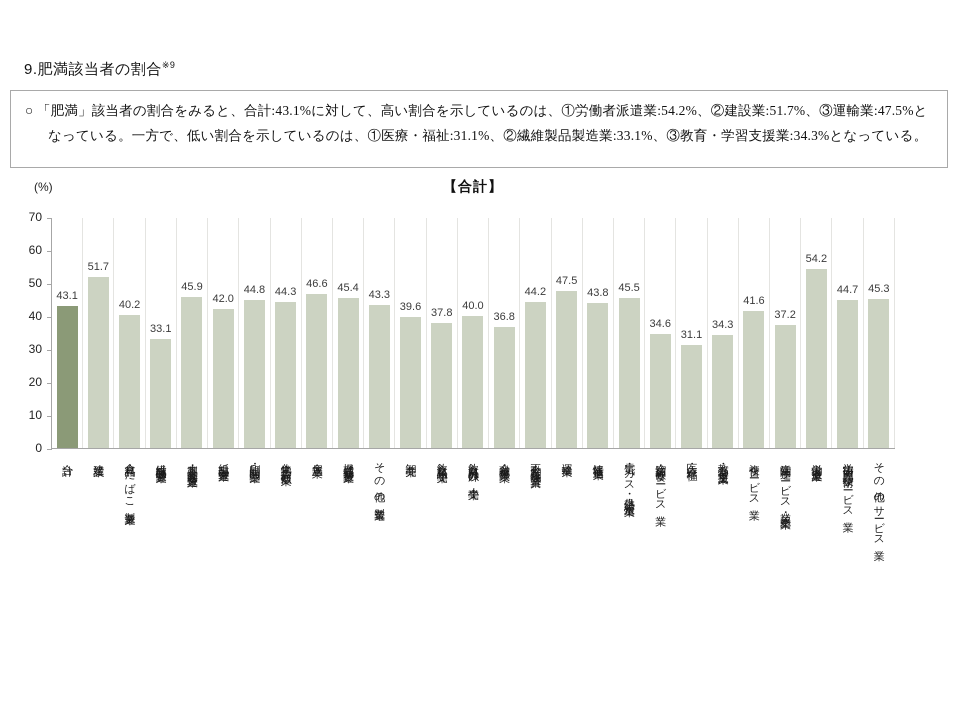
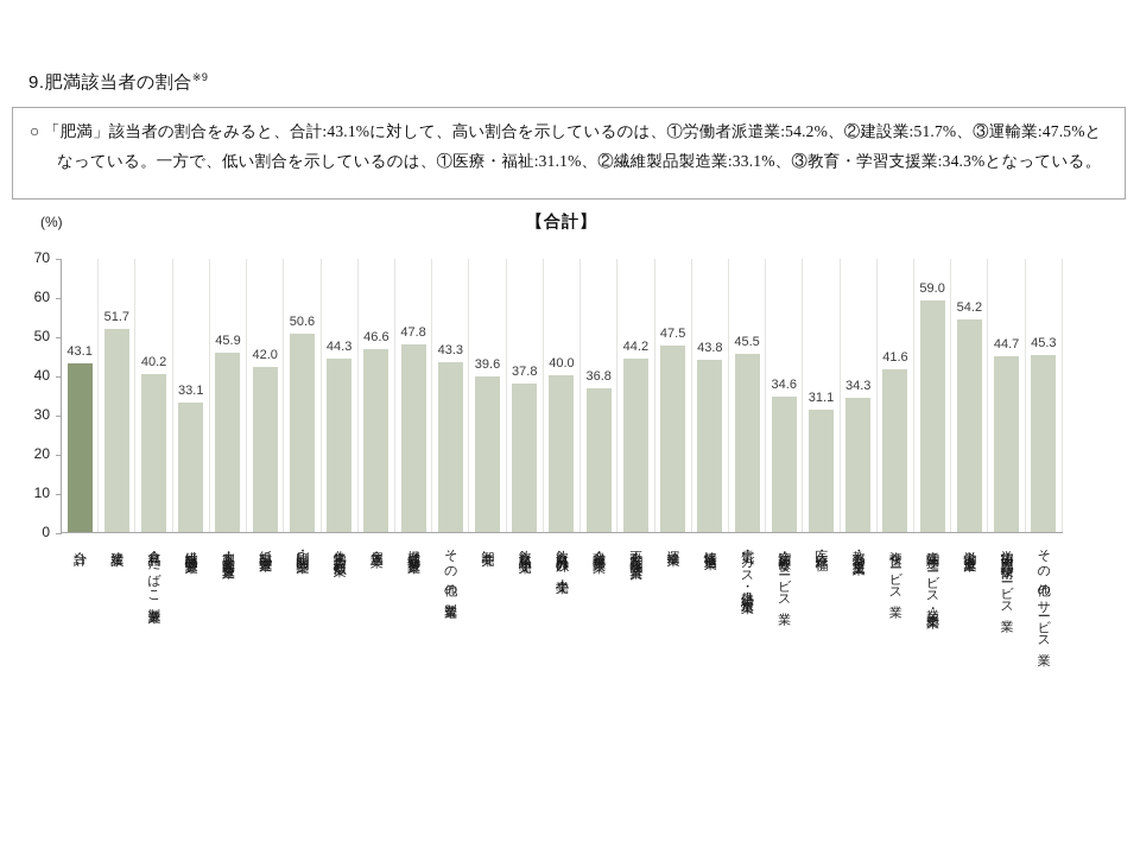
印刷・同関連業: 44.8 -> 50.6
機械器具製造業: 45.4 -> 47.8
生活関連サービス業・娯楽業: 37.2 -> 59.0
